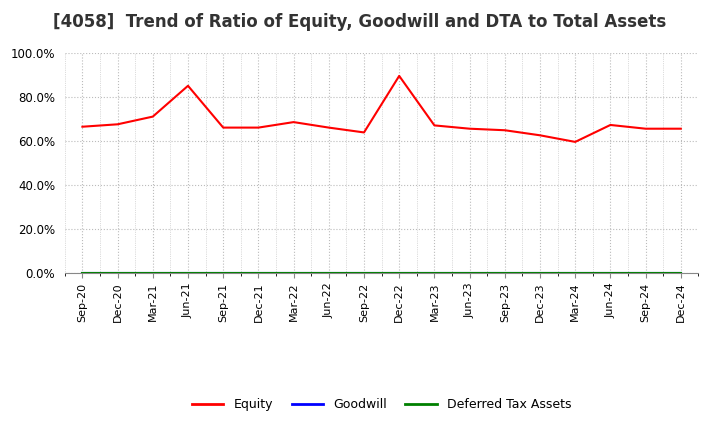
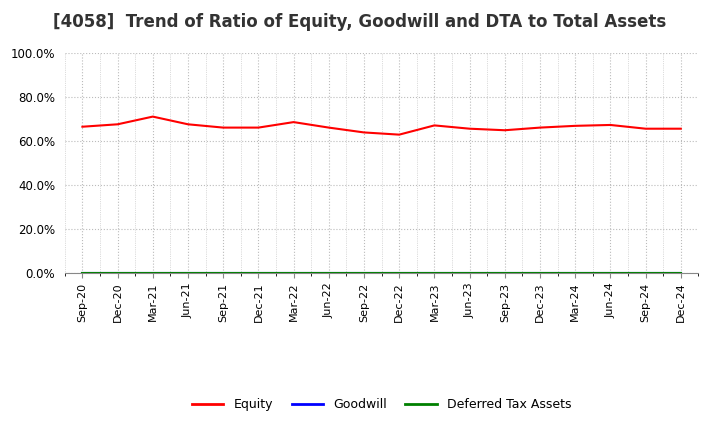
Equity/Jun-21: 85.0% -> 67.5%
Equity/Dec-22: 89.5% -> 62.8%
Equity/Dec-23: 62.5% -> 66.0%
Equity/Mar-24: 59.5% -> 66.8%
